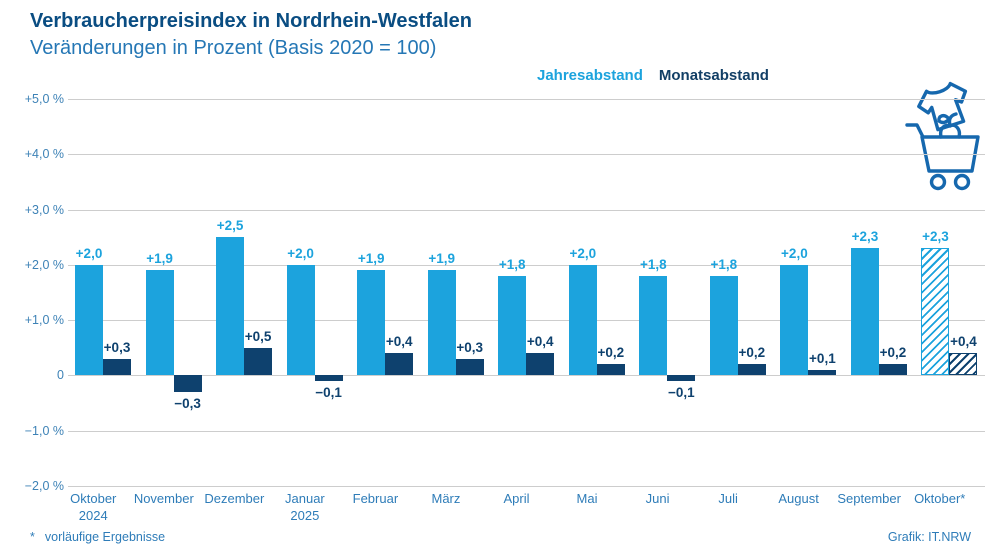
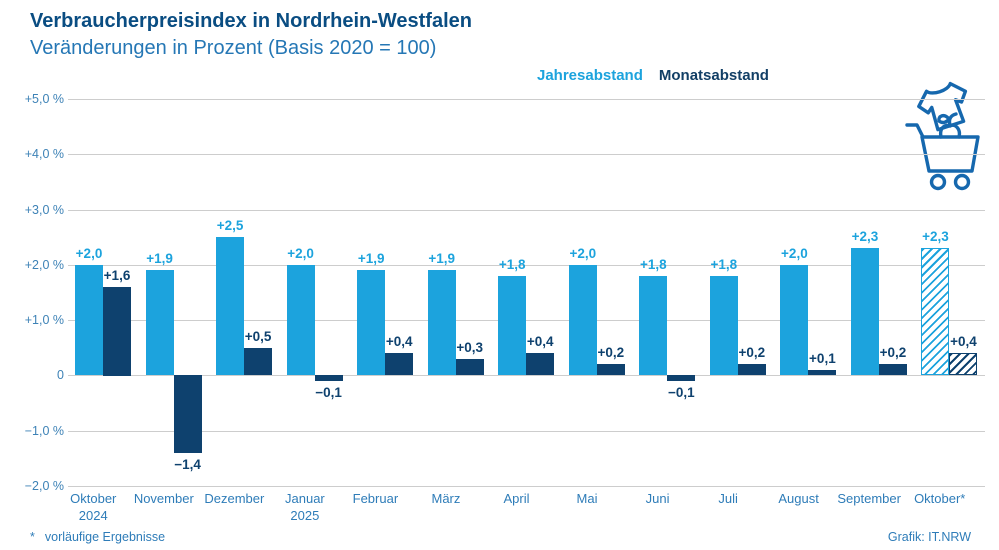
Monatsabstand/Oktober 2024: +0,3 -> +1,6
Monatsabstand/November: −0,3 -> −1,4
